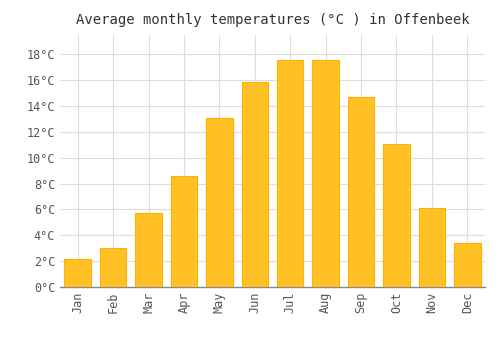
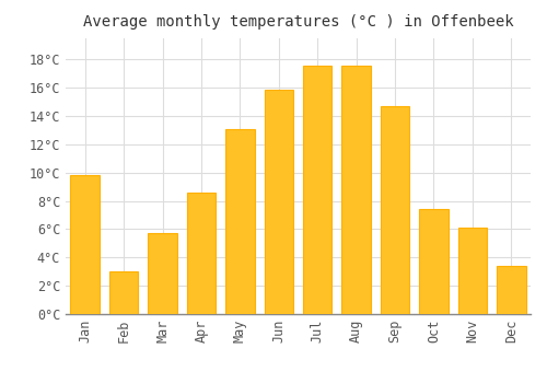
Jan: 2.2°C -> 9.8°C
Oct: 11.1°C -> 7.4°C
